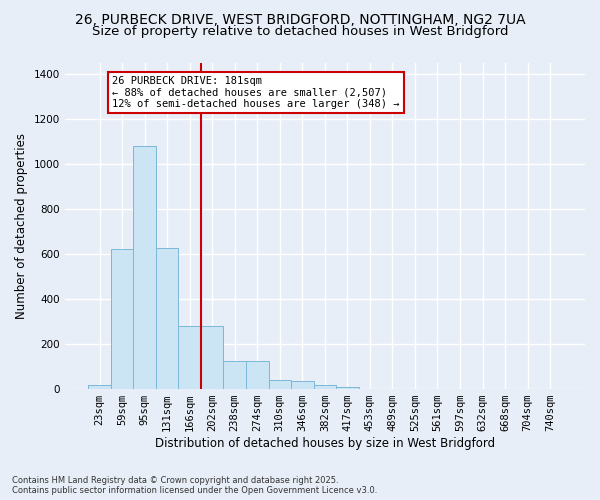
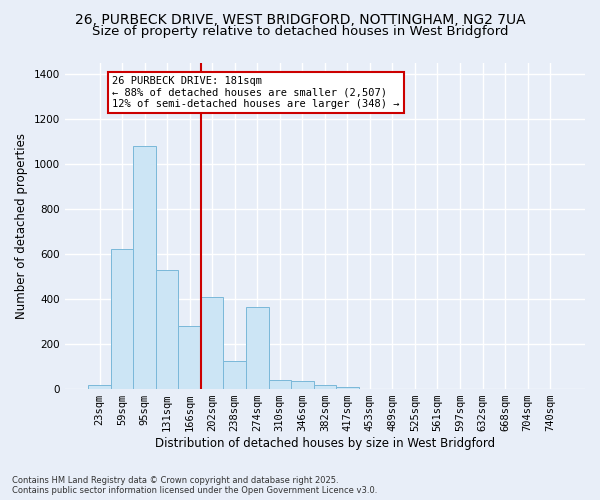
131sqm: 625 -> 530
202sqm: 280 -> 410
274sqm: 125 -> 365
